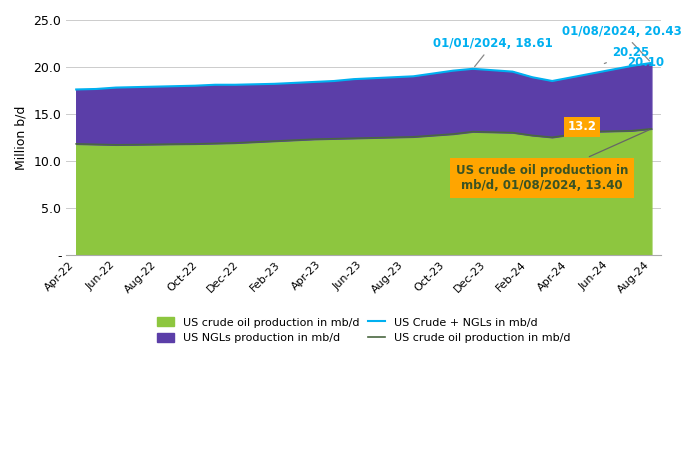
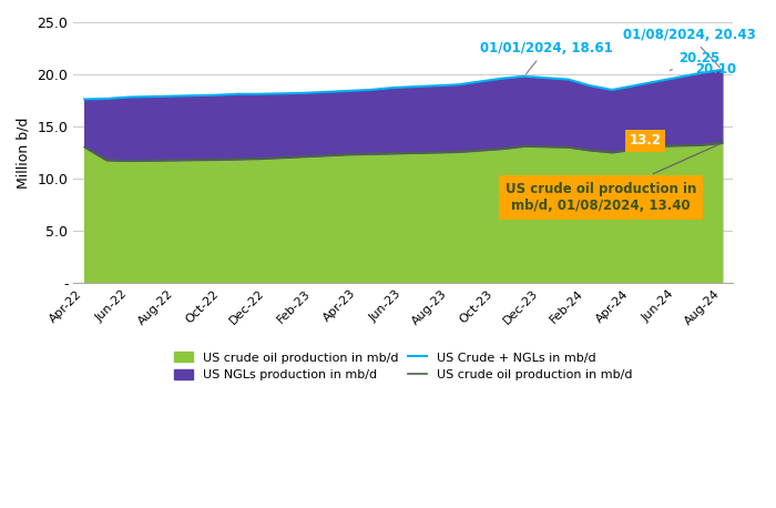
US crude oil production in mb/d/Apr-22: 11.8 -> 13.0
